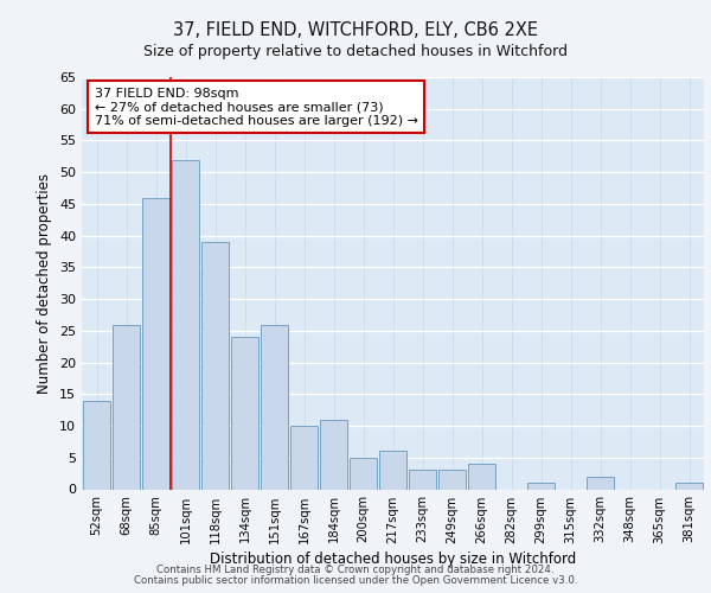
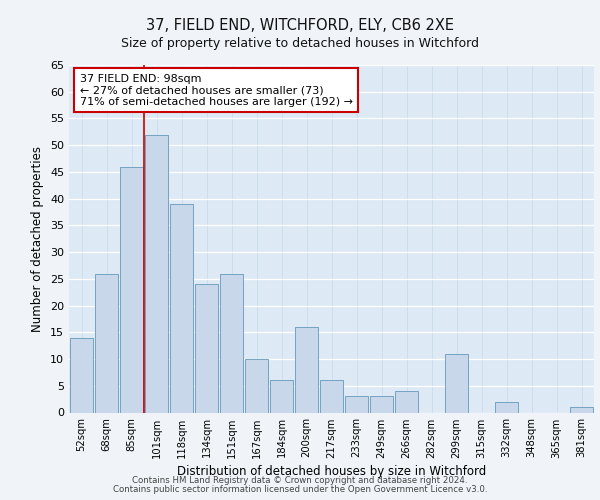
184sqm: 11 -> 6
200sqm: 5 -> 16
299sqm: 1 -> 11
